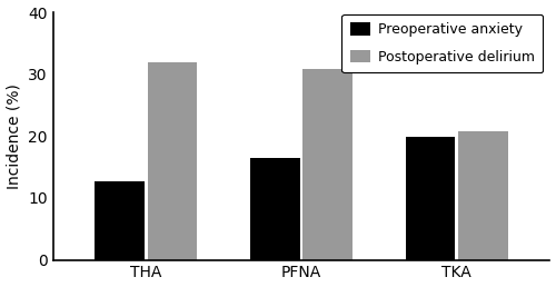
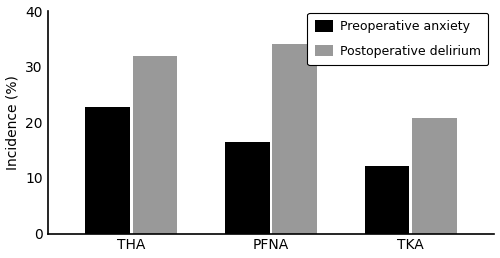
Preoperative anxiety/THA: 12.7 -> 22.8
Postoperative delirium/PFNA: 30.8 -> 34.0
Preoperative anxiety/TKA: 19.8 -> 12.2
